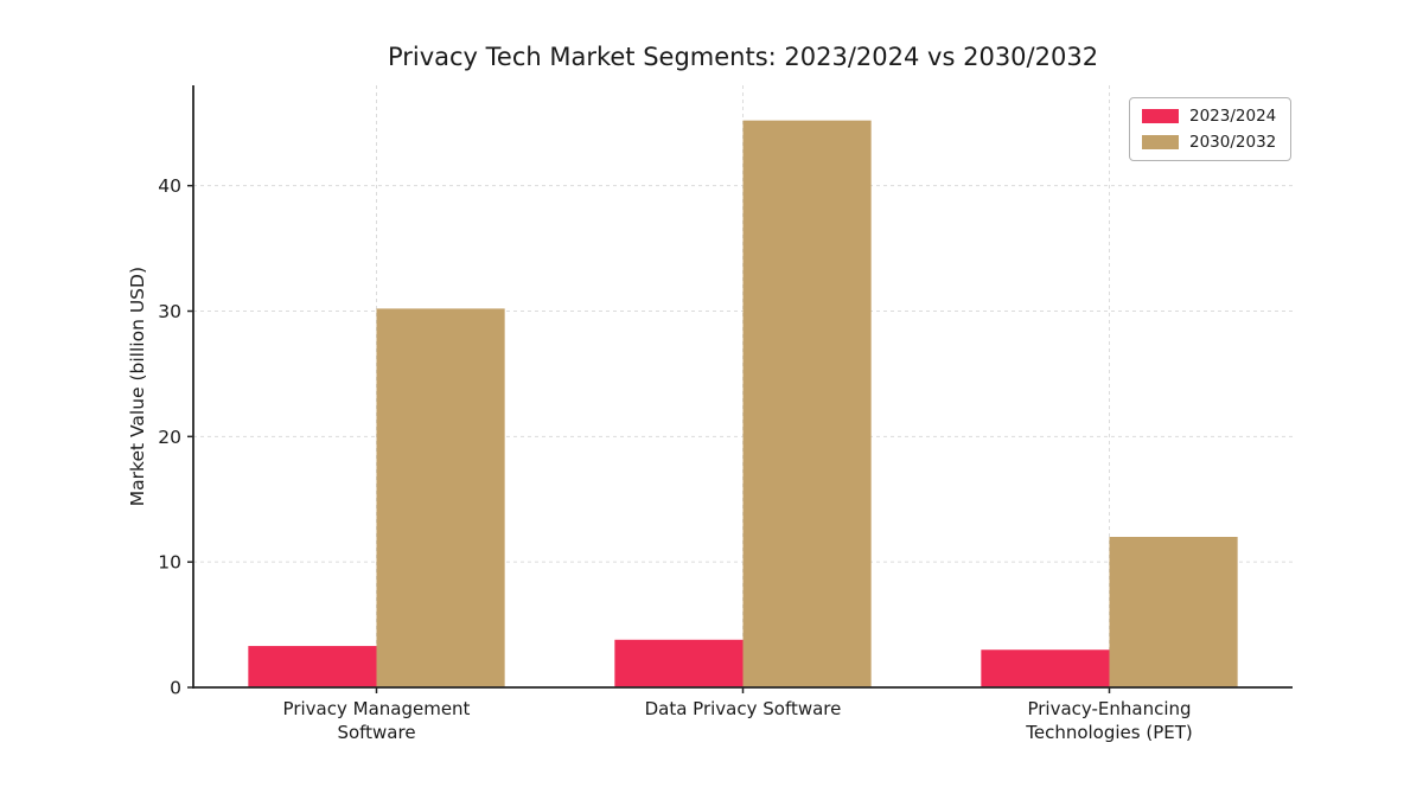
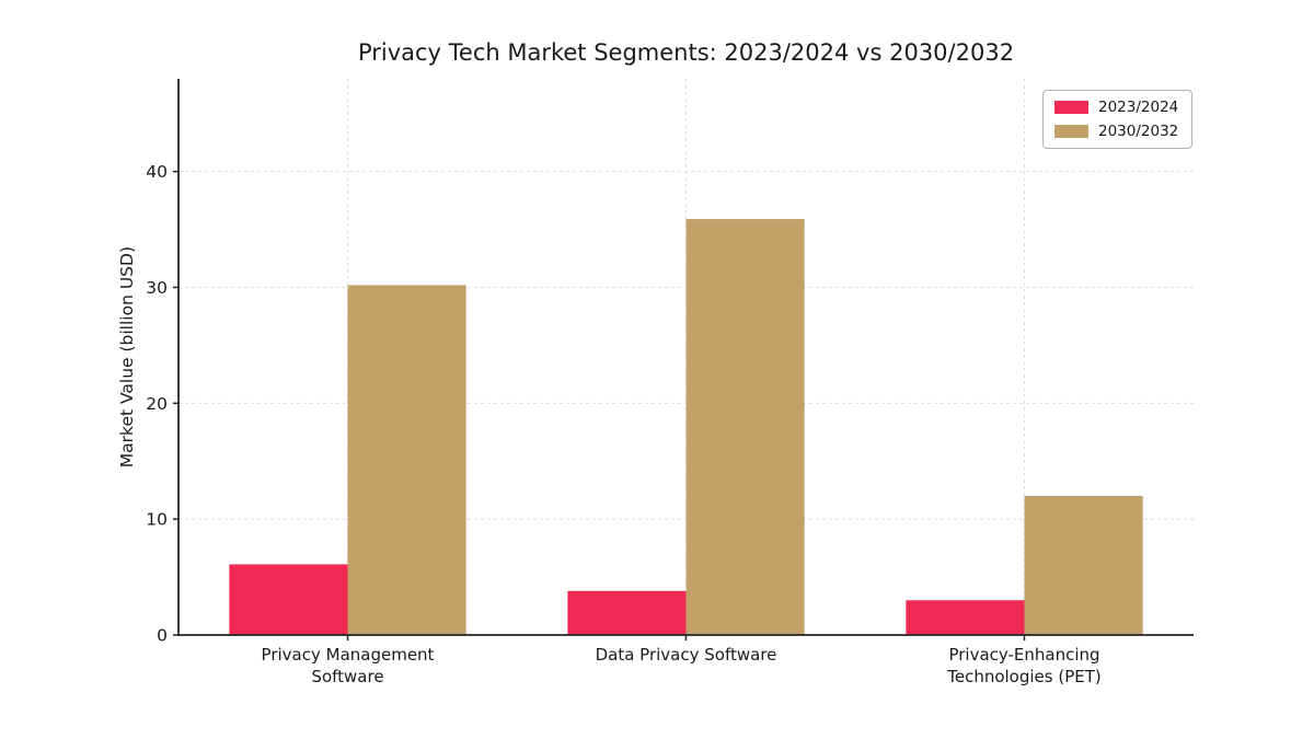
2023/2024/Privacy Management Software: 3.3 -> 6.1
2030/2032/Data Privacy Software: 45.2 -> 35.9
